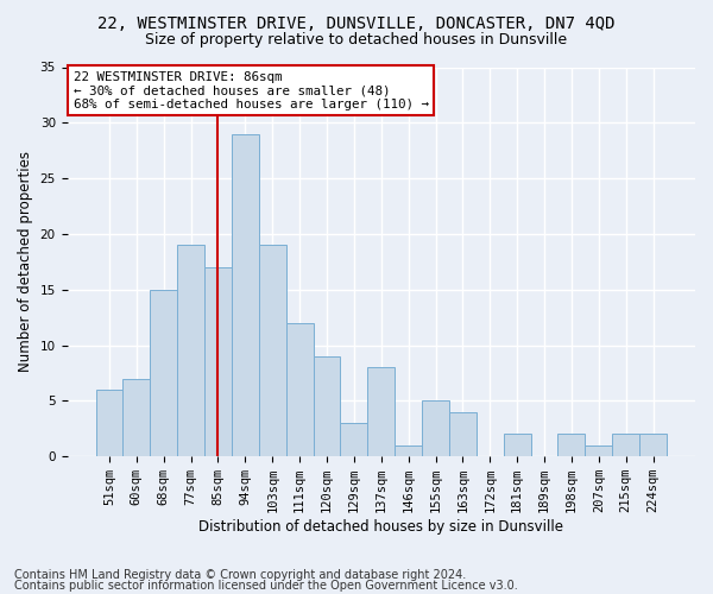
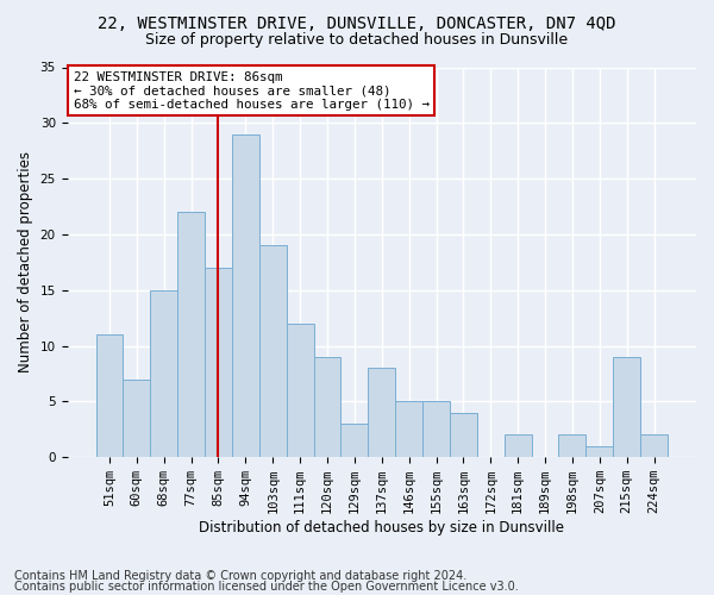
51sqm: 6 -> 11
77sqm: 19 -> 22
146sqm: 1 -> 5
215sqm: 2 -> 9
